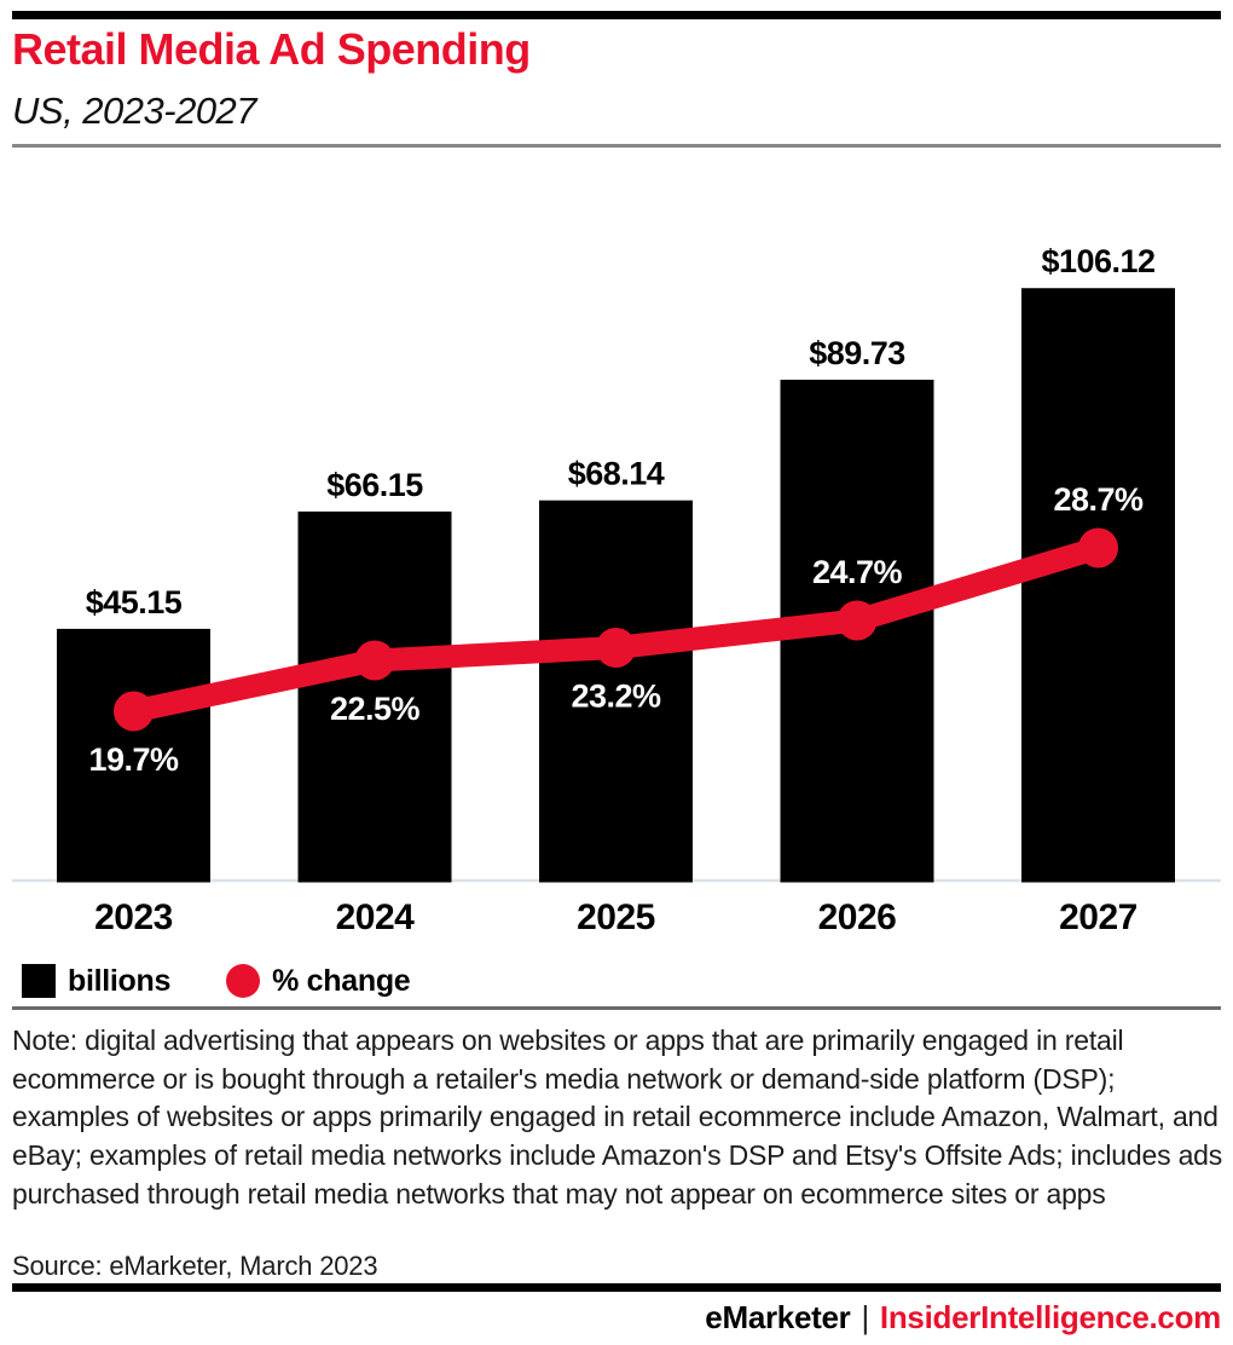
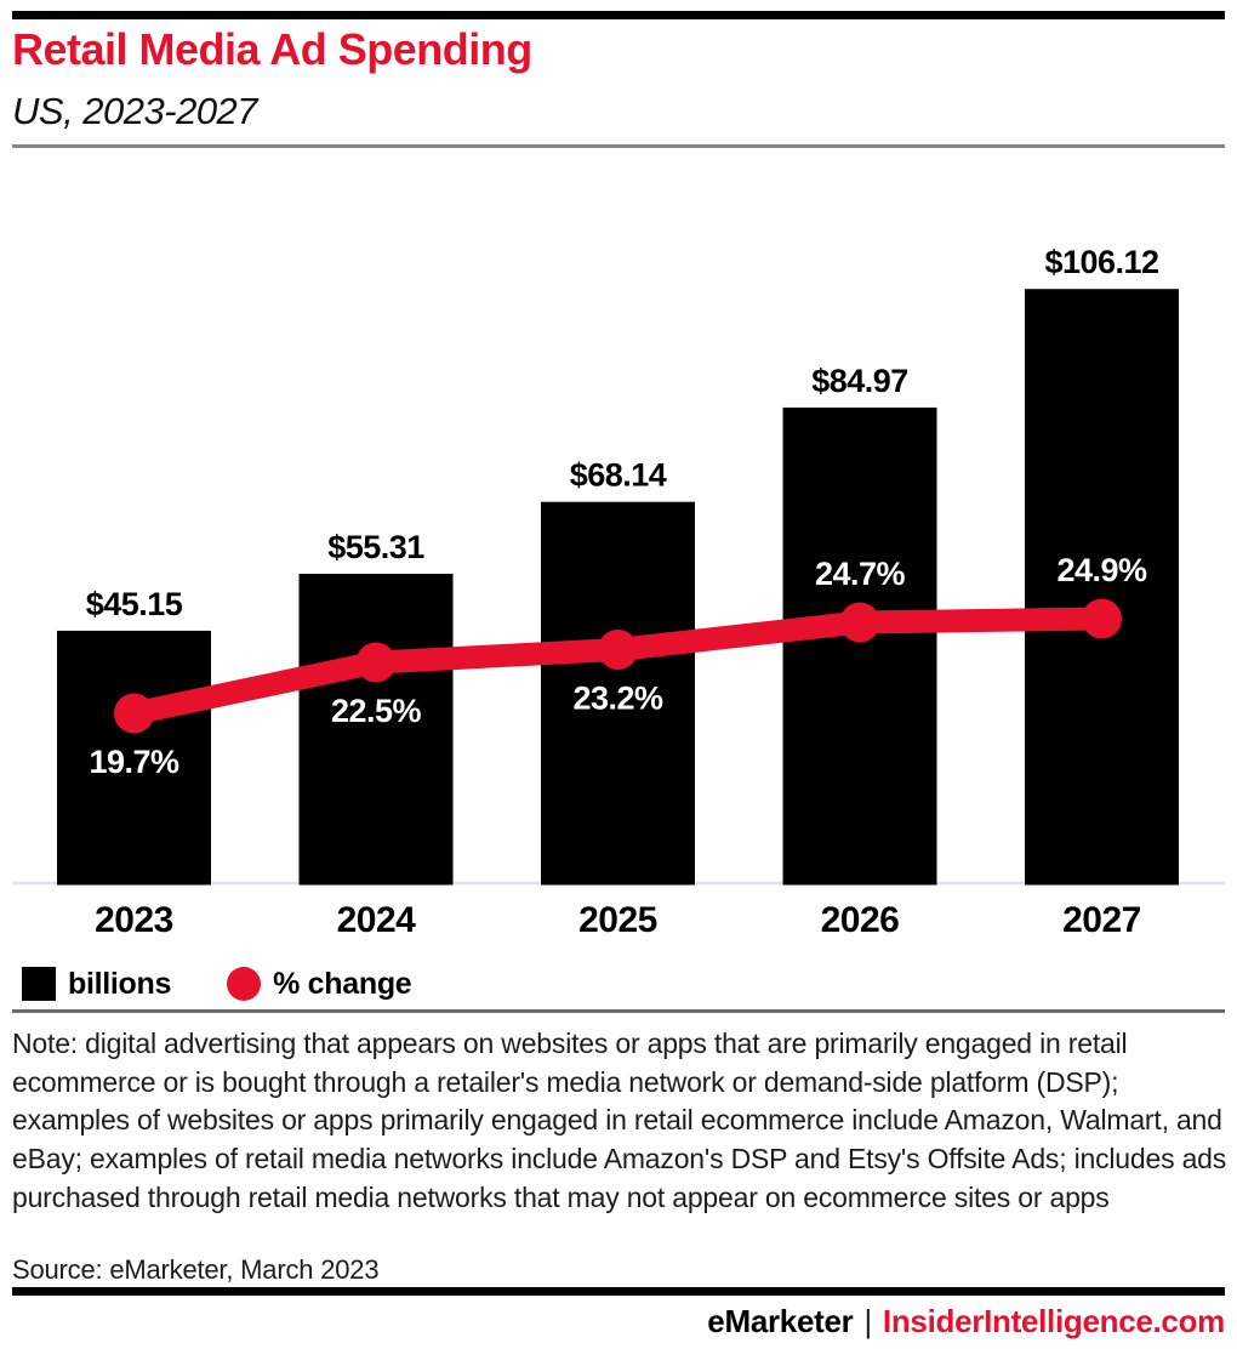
billions/2024: $66.15 -> $55.31
billions/2026: $89.73 -> $84.97
% change/2027: 28.7% -> 24.9%
